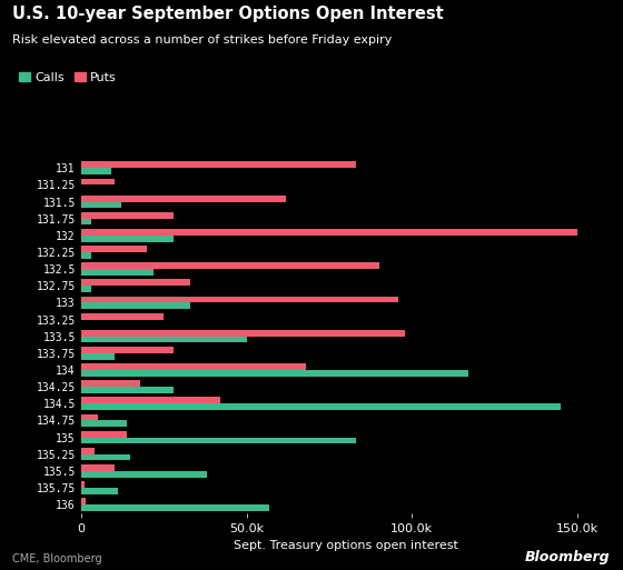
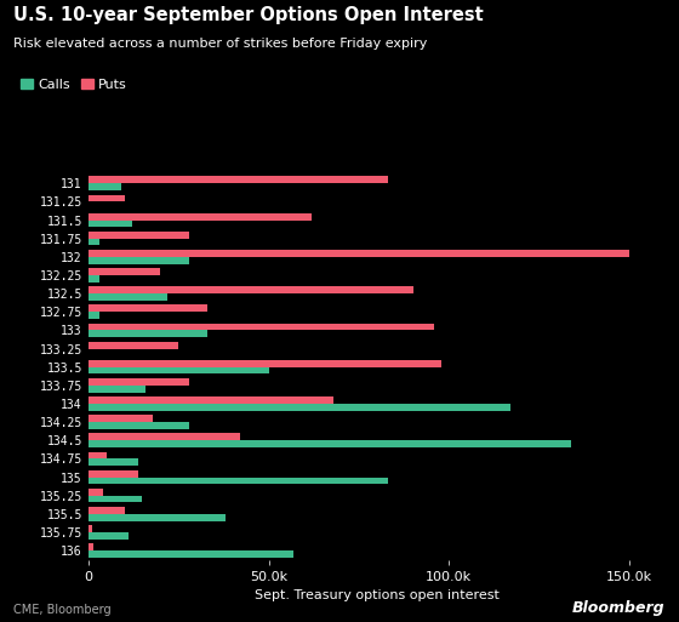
Calls/133.75: 10k -> 16k
Calls/134.5: 145k -> 134k
